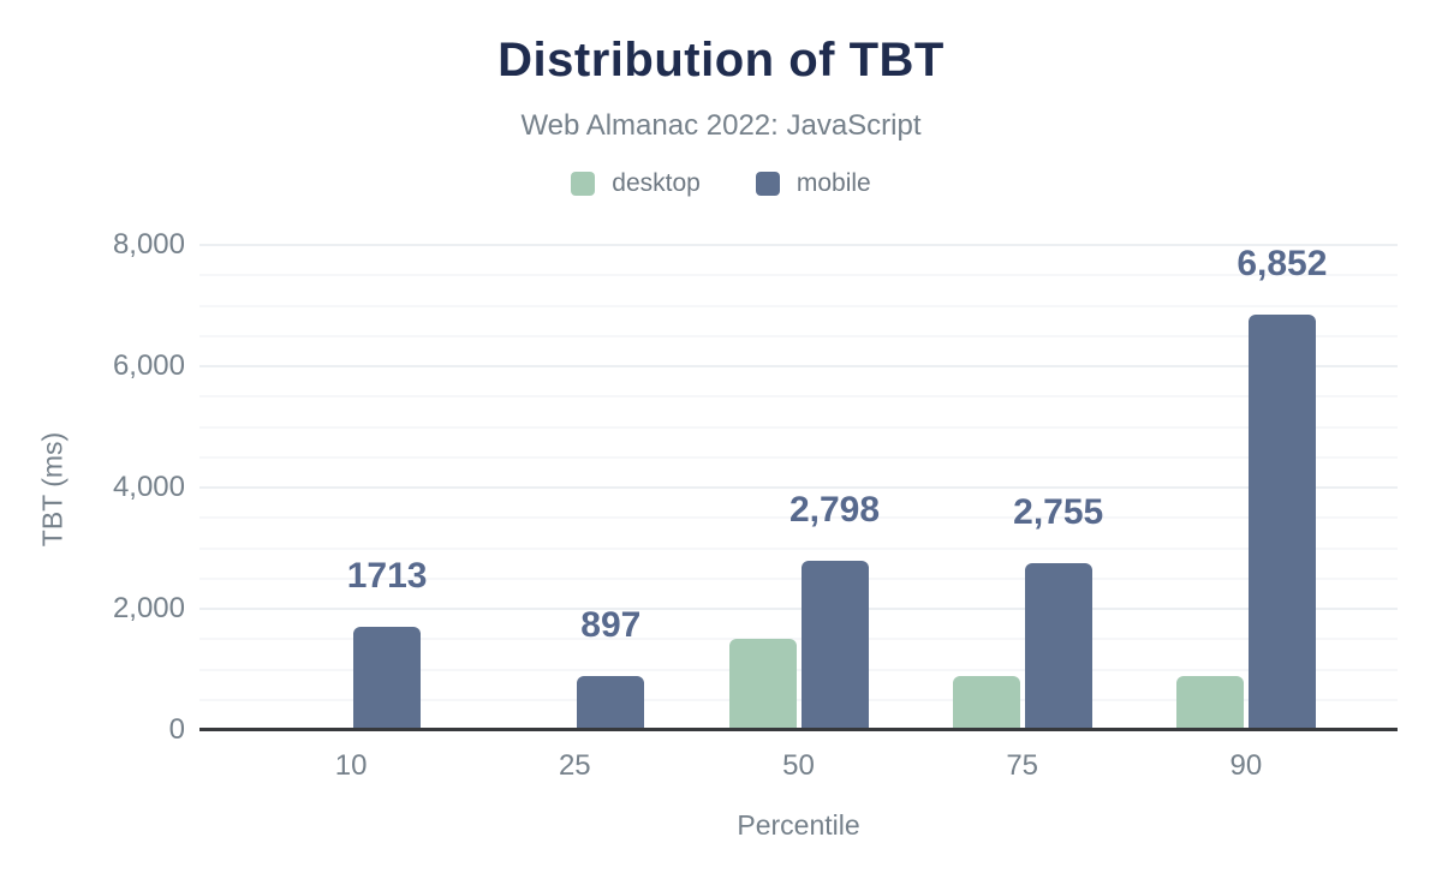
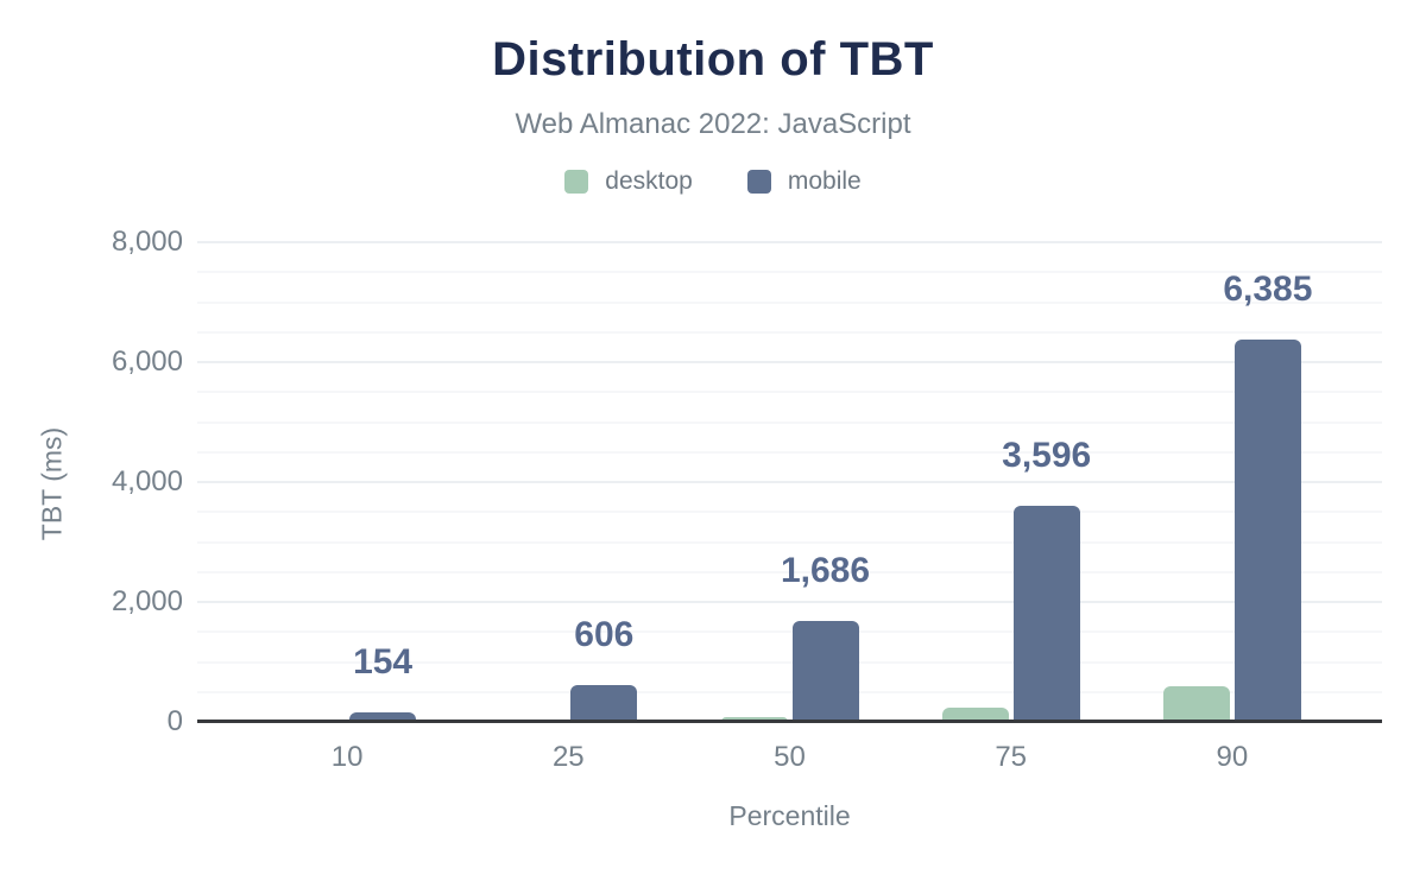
mobile/10: 1713 -> 154
mobile/25: 897 -> 606
desktop/50: 1500 -> 100
mobile/50: 2,798 -> 1,686
desktop/75: 900 -> 200
mobile/75: 2,755 -> 3,596
desktop/90: 900 -> 600
mobile/90: 6,852 -> 6,385
